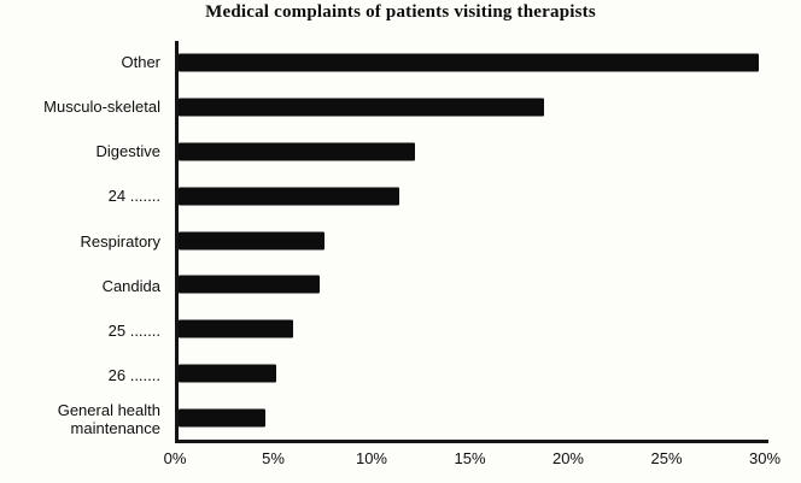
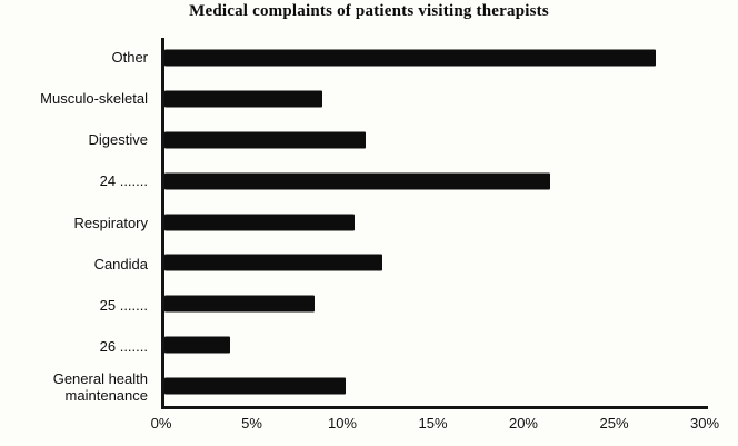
Other: 29.5% -> 27.1%
Musculo-skeletal: 18.6% -> 8.7%
Digestive: 12.0% -> 11.1%
24 .......: 11.2% -> 21.3%
Respiratory: 7.4% -> 10.5%
Candida: 7.2% -> 12.0%
25 .......: 5.8% -> 8.3%
26 .......: 5.0% -> 3.6%
General health maintenance: 4.4% -> 10.0%
